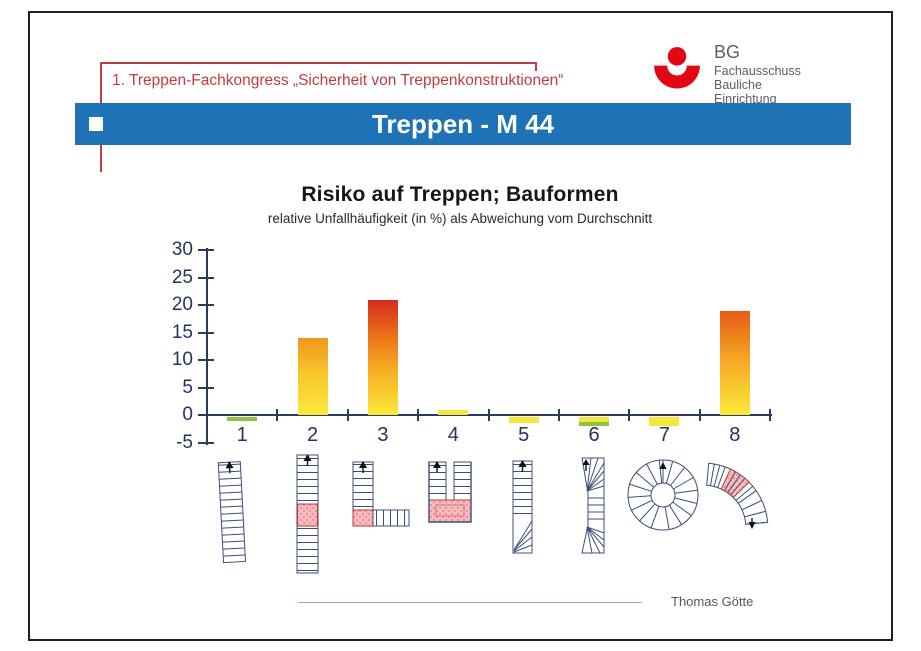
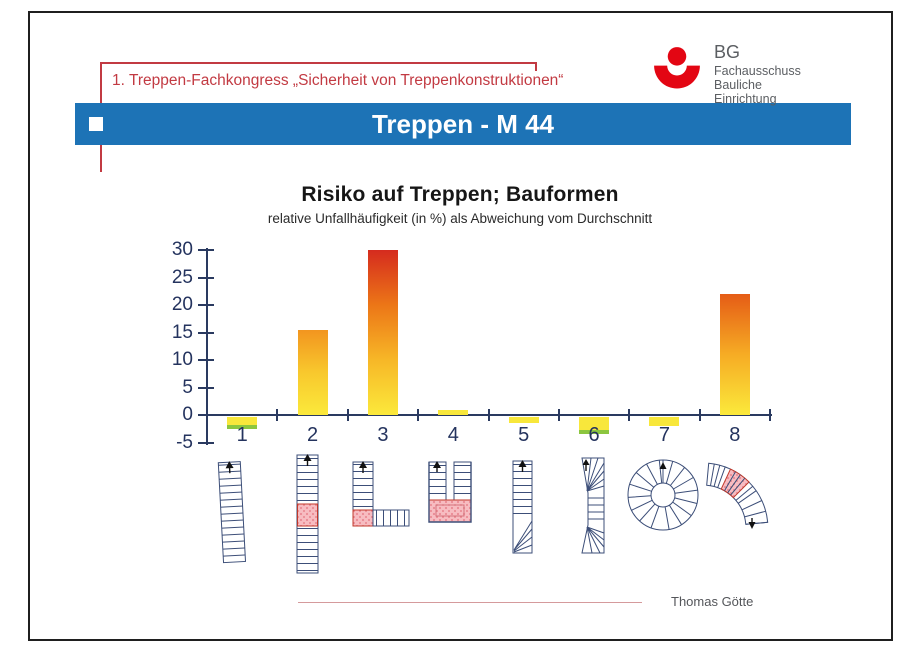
1: -1 -> -2
2: 14 -> 16
3: 21 -> 30
6: -2 -> -4
8: 19 -> 22
